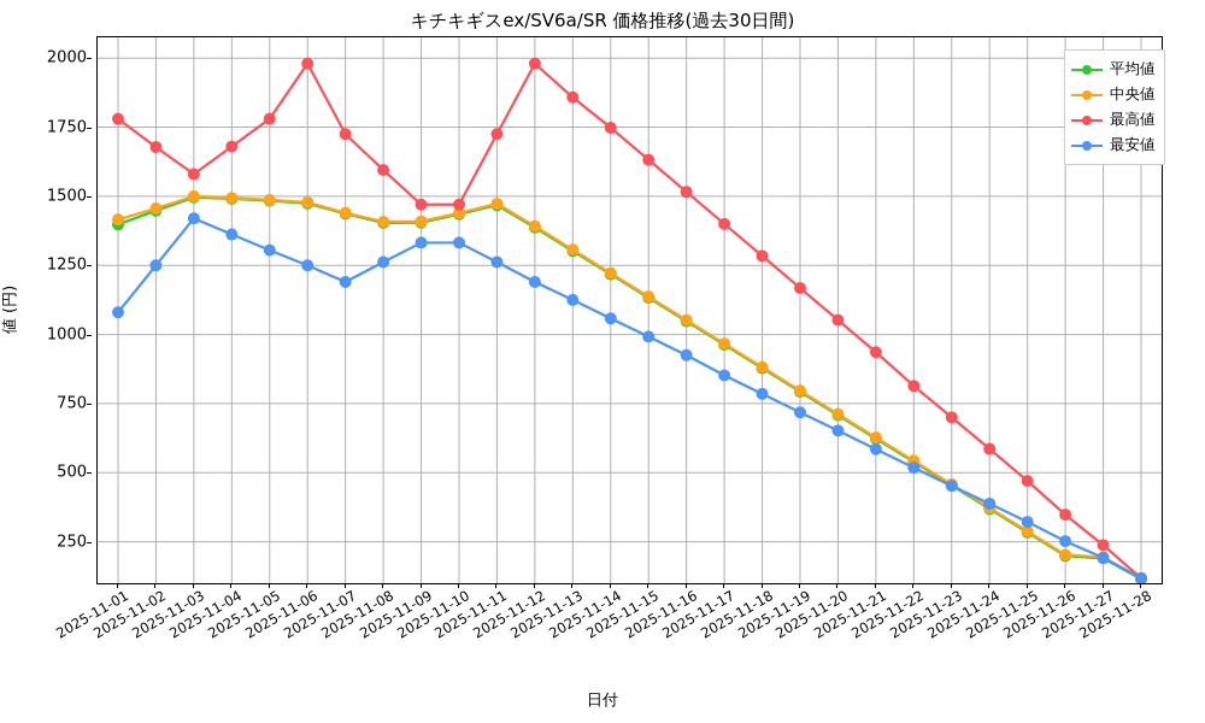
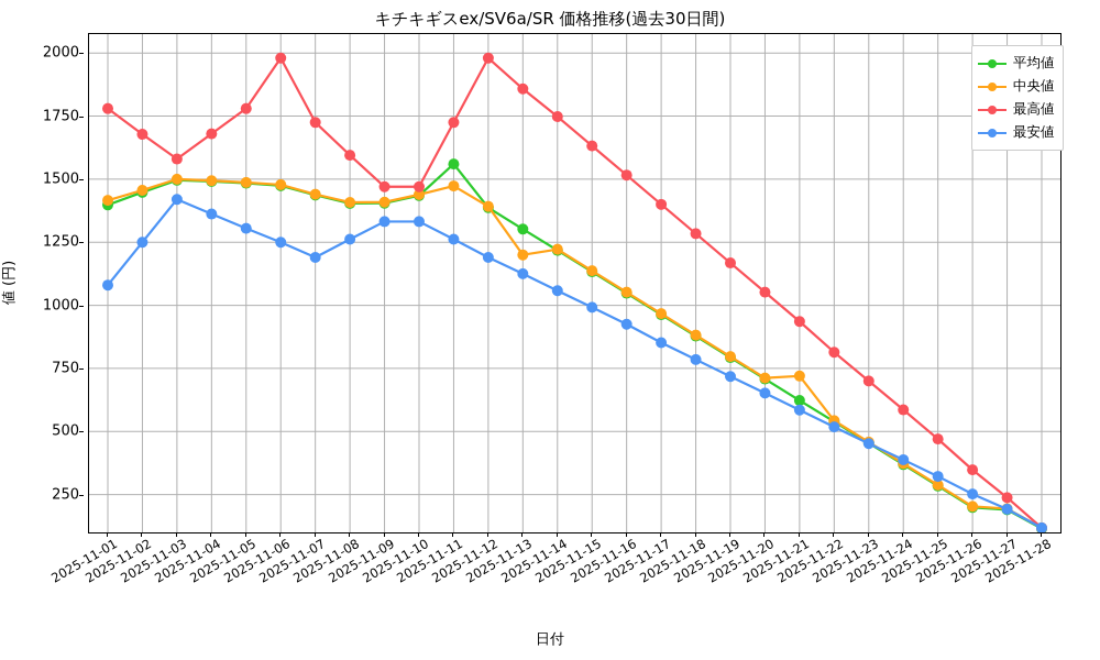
平均値/2025-11-11: 1470 -> 1560
中央値/2025-11-13: 1310 -> 1200
中央値/2025-11-21: 630 -> 720
